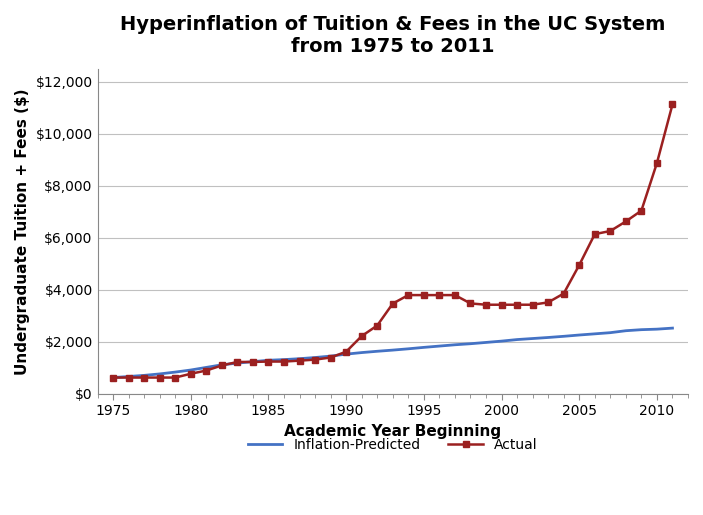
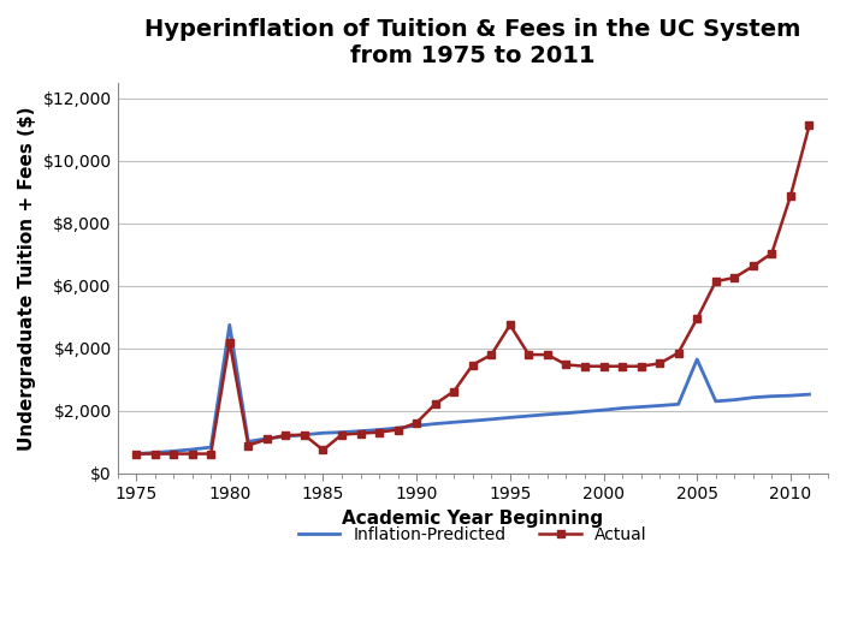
Actual/1980: $780 -> $4,200
Inflation-Predicted/1980: $920 -> $4,750
Actual/1985: $1,240 -> $750
Actual/1995: $3,800 -> $4,750
Inflation-Predicted/2005: $2,260 -> $3,650
